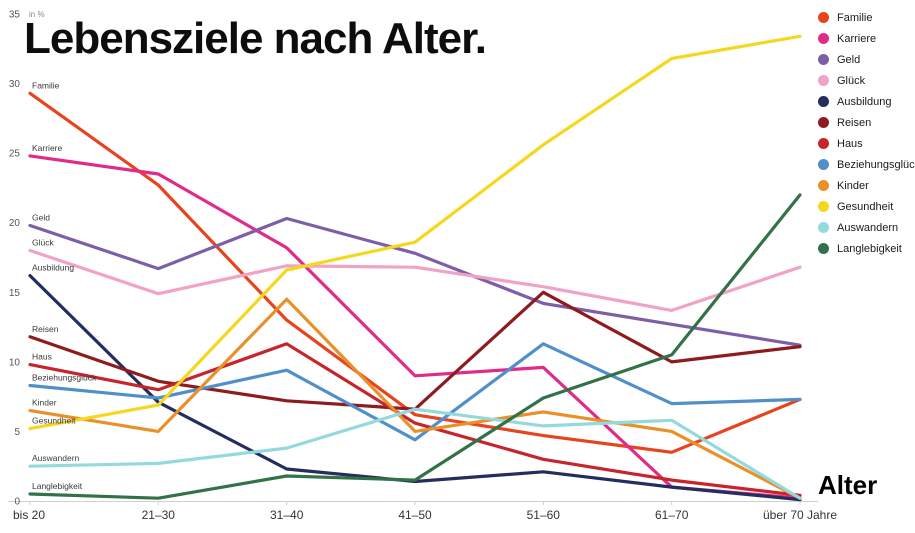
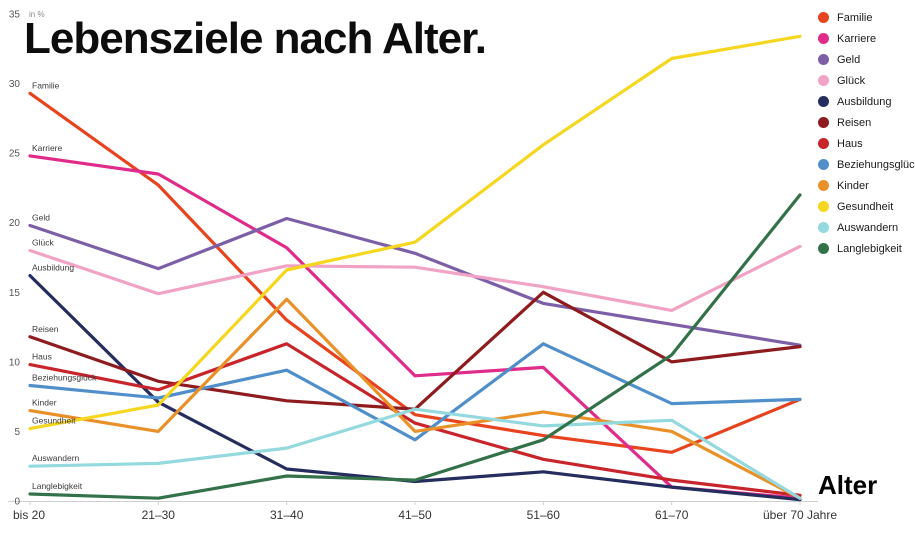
Langlebigkeit/51–60: 7.4 -> 4.4
Glück/über 70 Jahre: 16.8 -> 18.3
